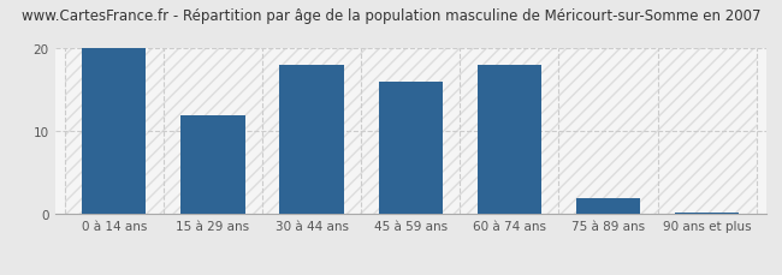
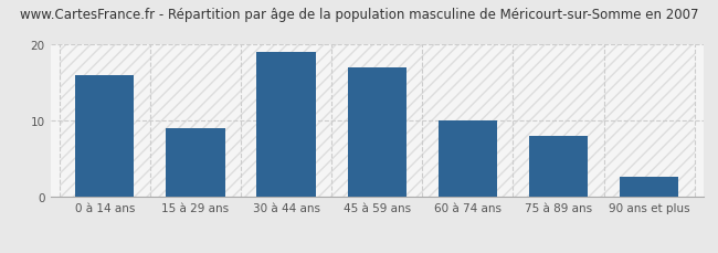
0 à 14 ans: 20.0 -> 16.0
15 à 29 ans: 12.0 -> 9.0
30 à 44 ans: 18.0 -> 19.0
45 à 59 ans: 16.0 -> 17.0
60 à 74 ans: 18.0 -> 10.0
75 à 89 ans: 2.0 -> 8.0
90 ans et plus: 0.2 -> 2.6
